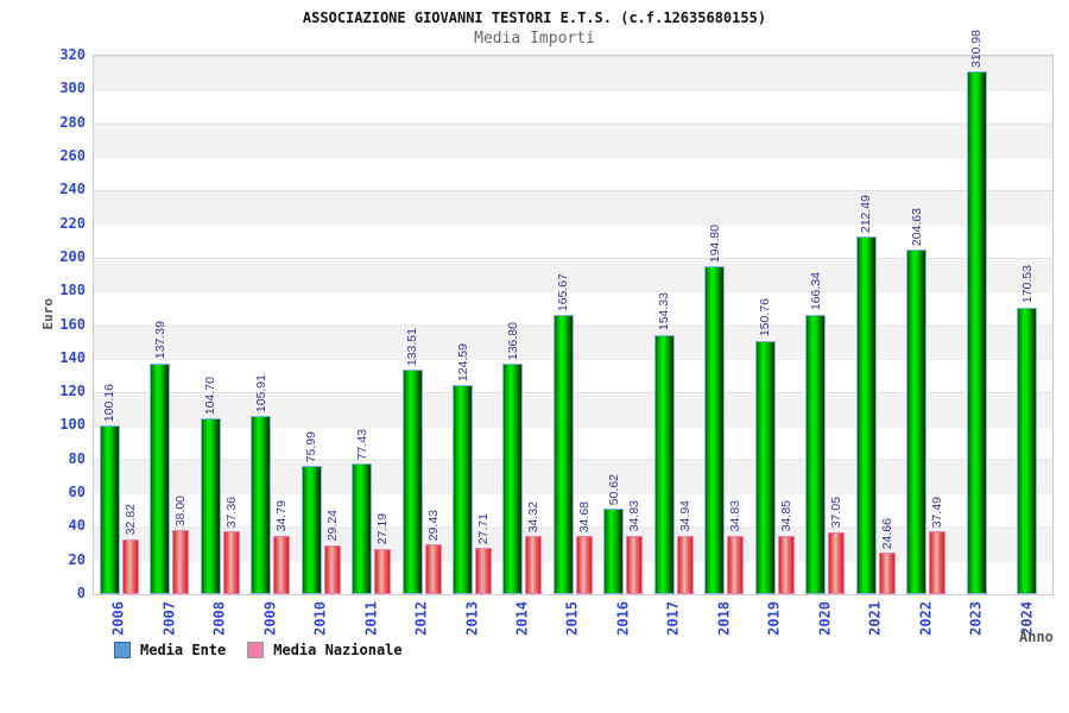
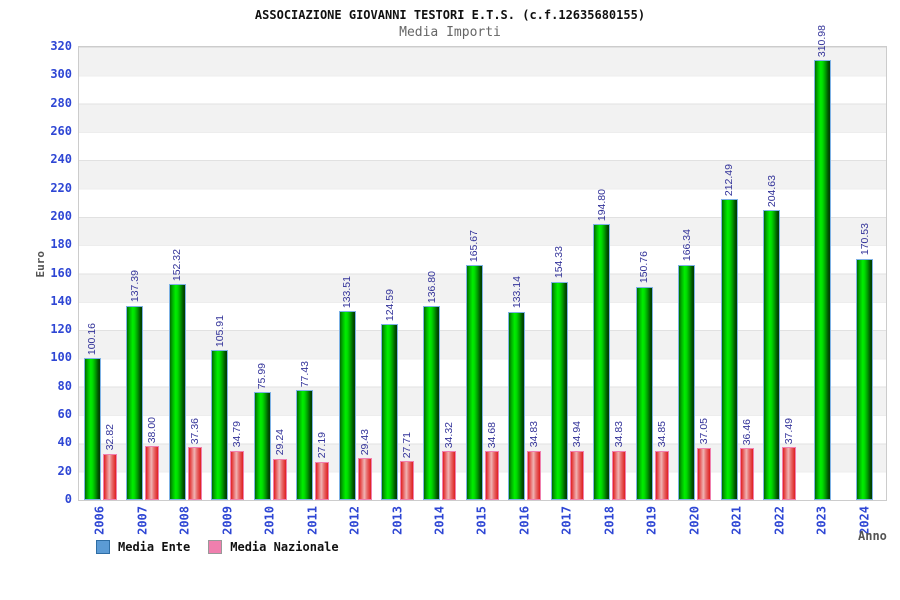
Media Ente/2008: 104.70 -> 152.32
Media Ente/2016: 50.62 -> 133.14
Media Nazionale/2021: 24.66 -> 36.46
